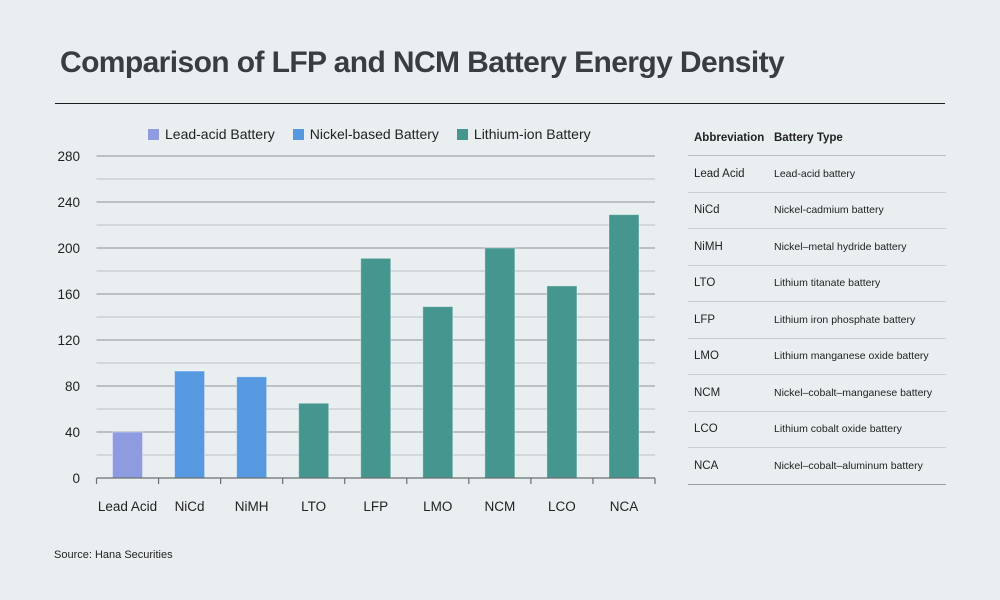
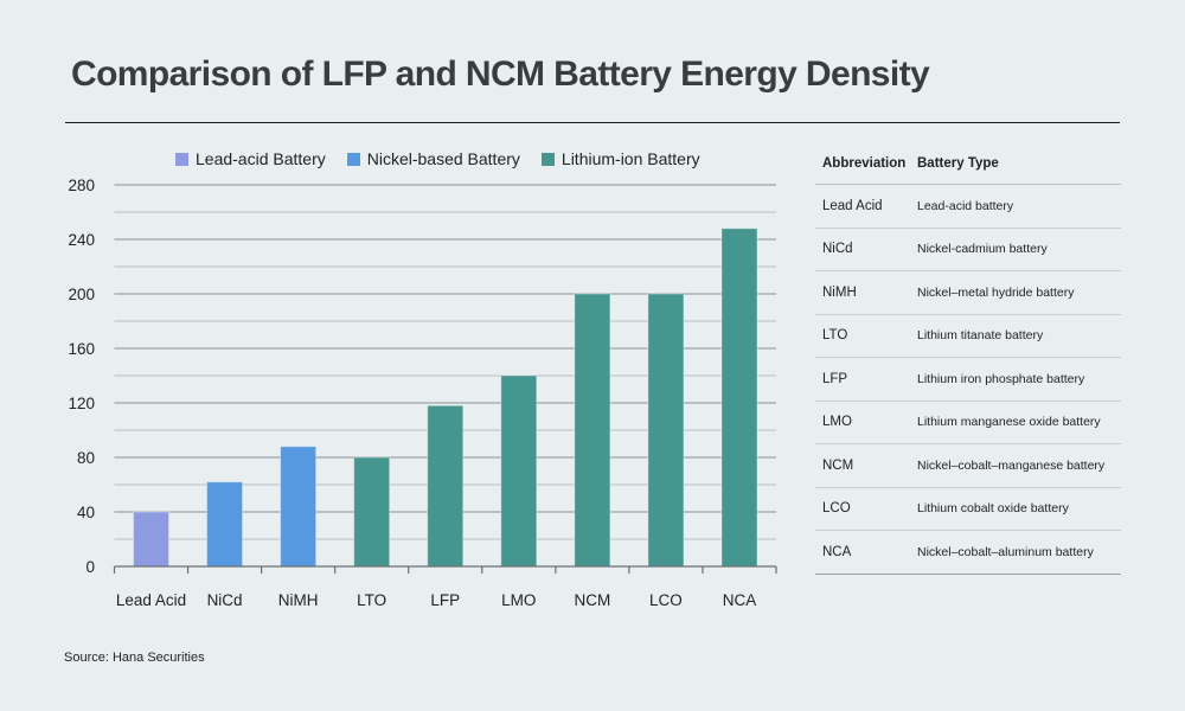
NiCd: 93 -> 62
LTO: 65 -> 80
LFP: 191 -> 118
LMO: 149 -> 140
LCO: 167 -> 200
NCA: 229 -> 248
